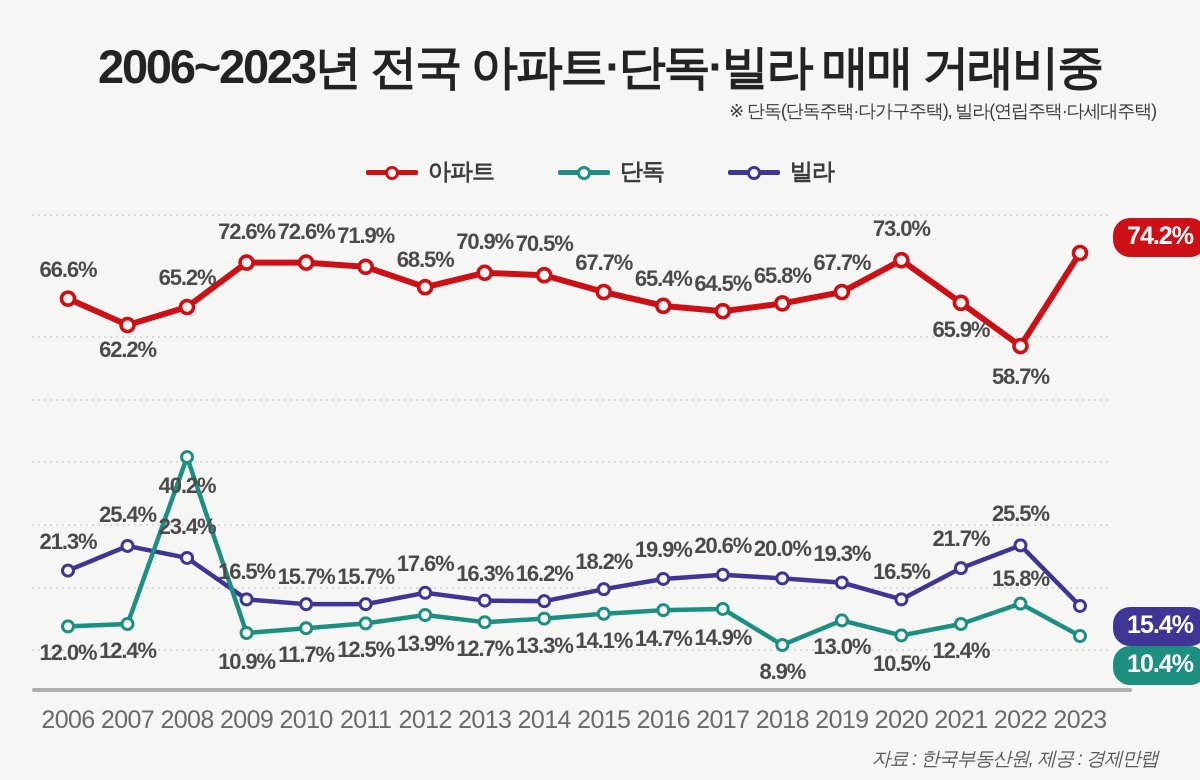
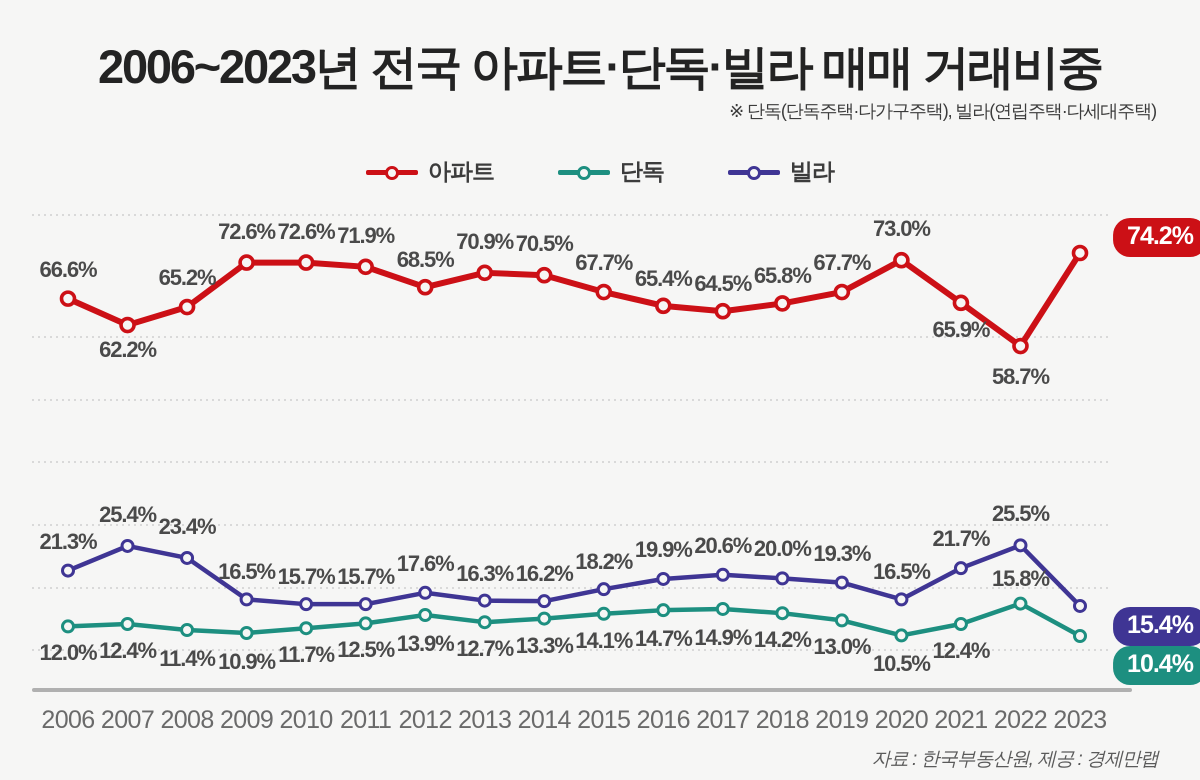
단독/2008: 40.2% -> 11.4%
단독/2018: 8.9% -> 14.2%
